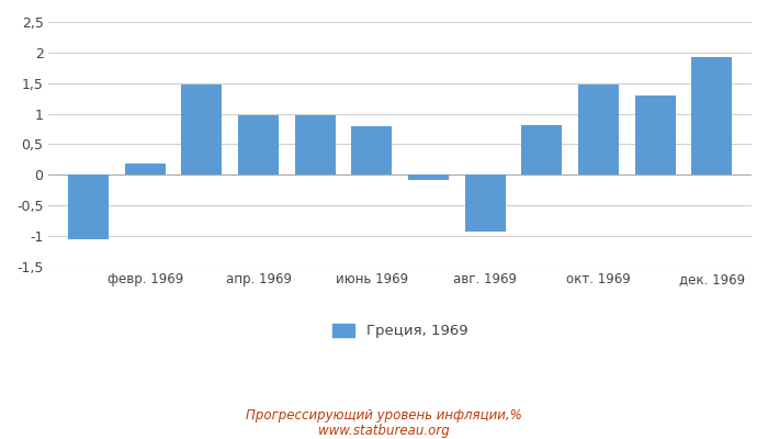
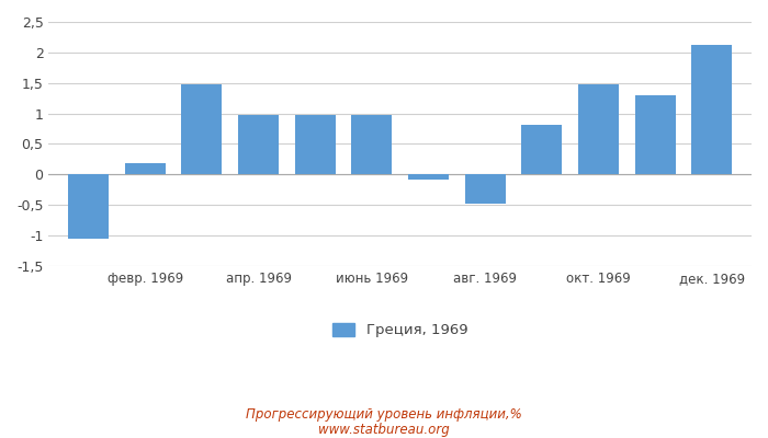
июнь 1969: 0,80 -> 0,97
авг. 1969: -0,92 -> -0,47
дек. 1969: 1,92 -> 2,12
